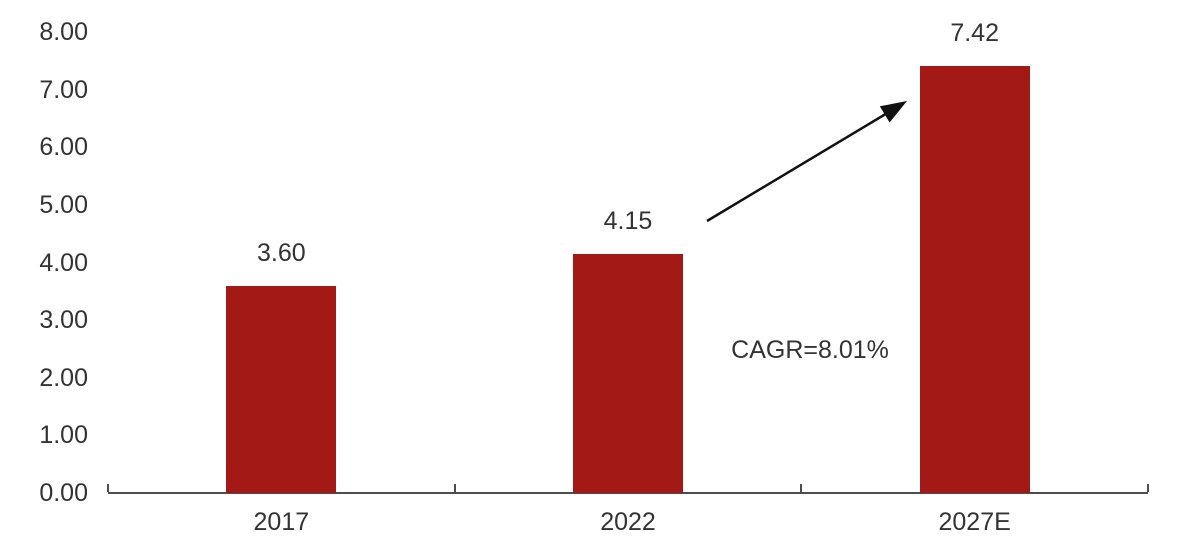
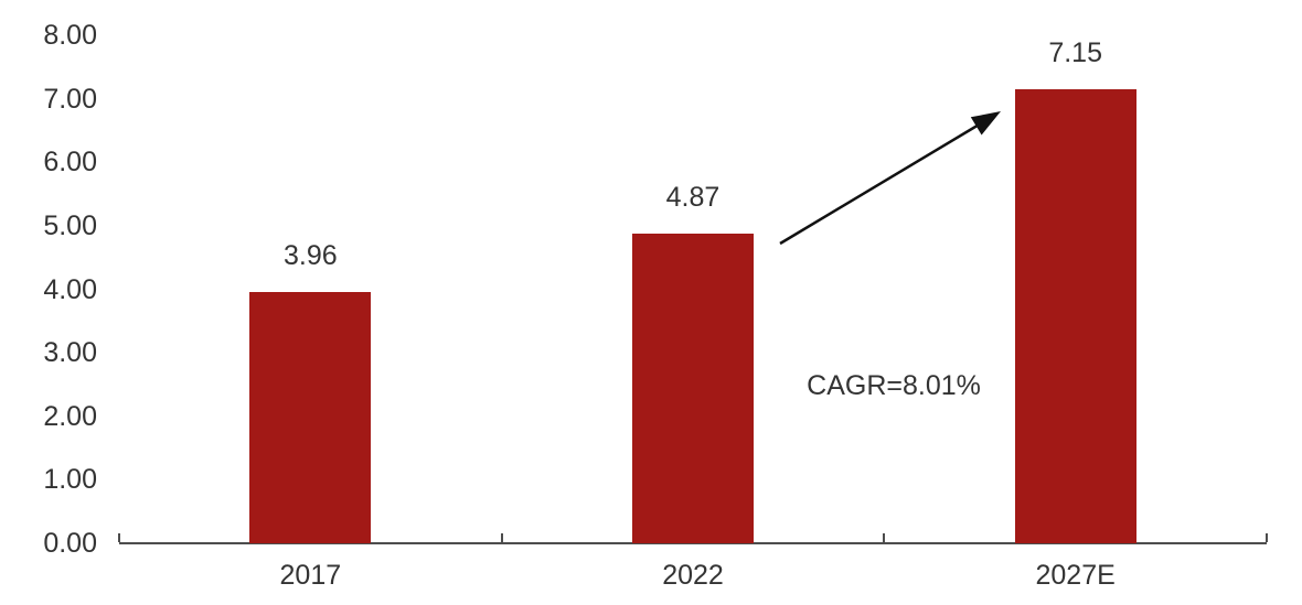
2017: 3.60 -> 3.96
2022: 4.15 -> 4.87
2027E: 7.42 -> 7.15
